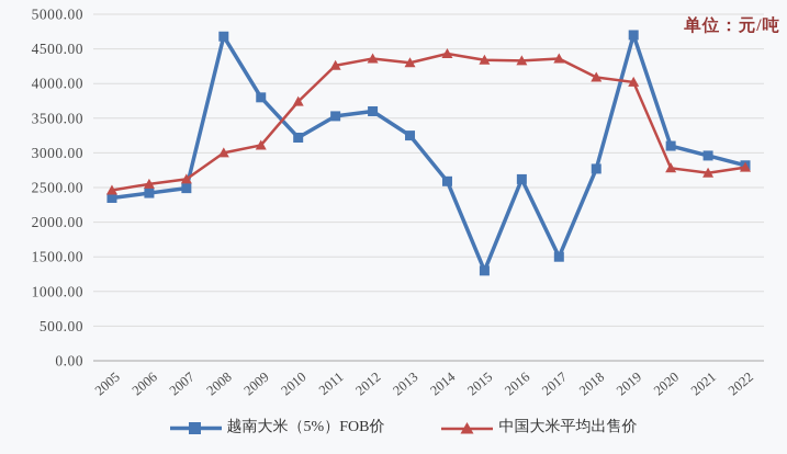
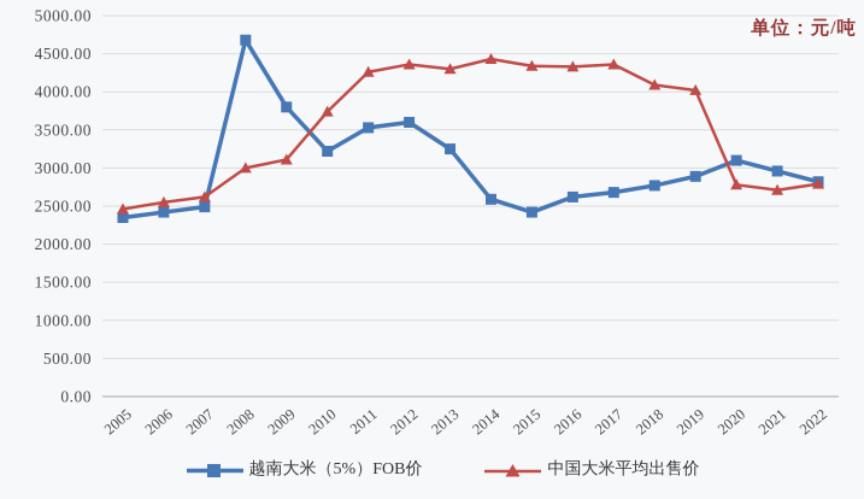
越南大米（5%）FOB价/2015: 1300 -> 2400
越南大米（5%）FOB价/2017: 1500 -> 2700
越南大米（5%）FOB价/2019: 4700 -> 2900
